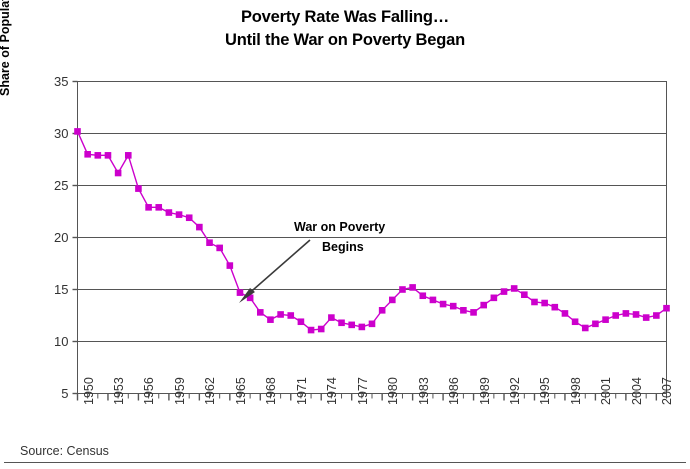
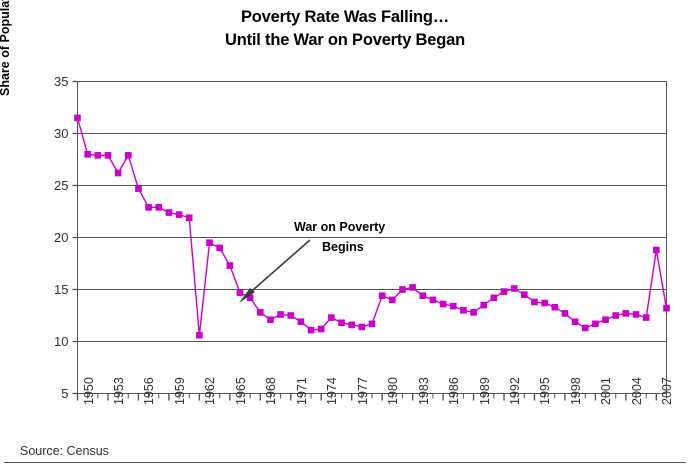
1950: 30.2 -> 31.5
1962: 21.0 -> 10.6
1980: 13.0 -> 14.4
2007: 12.5 -> 18.8
